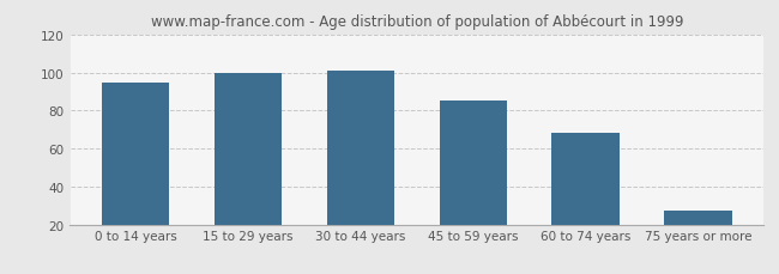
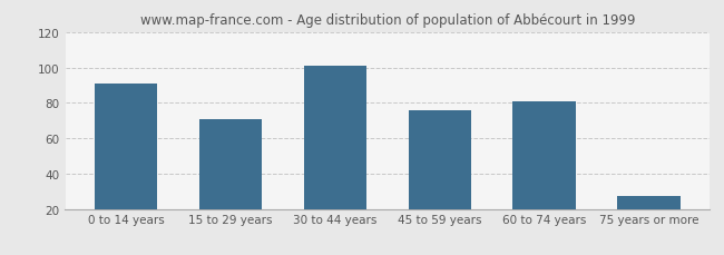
0 to 14 years: 95 -> 91
15 to 29 years: 100 -> 71
45 to 59 years: 85 -> 76
60 to 74 years: 68 -> 81
